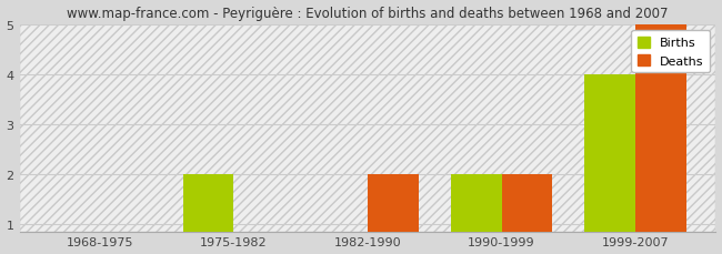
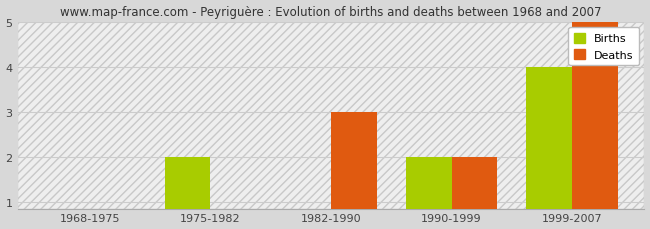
Deaths/1982-1990: 2.00 -> 3.00
